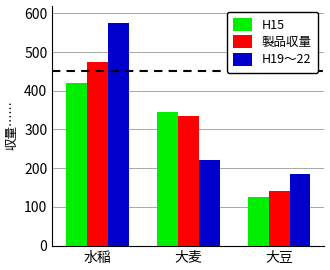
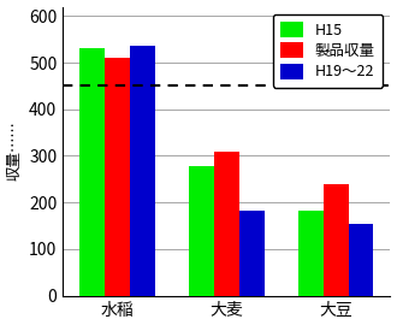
H15/水稲: 420 -> 530
製品収量/水稲: 475 -> 510
H19～22/水稲: 575 -> 535
H15/大麦: 345 -> 278
製品収量/大麦: 335 -> 310
H19～22/大麦: 220 -> 183
H15/大豆: 125 -> 183
製品収量/大豆: 140 -> 238
H19～22/大豆: 185 -> 153
